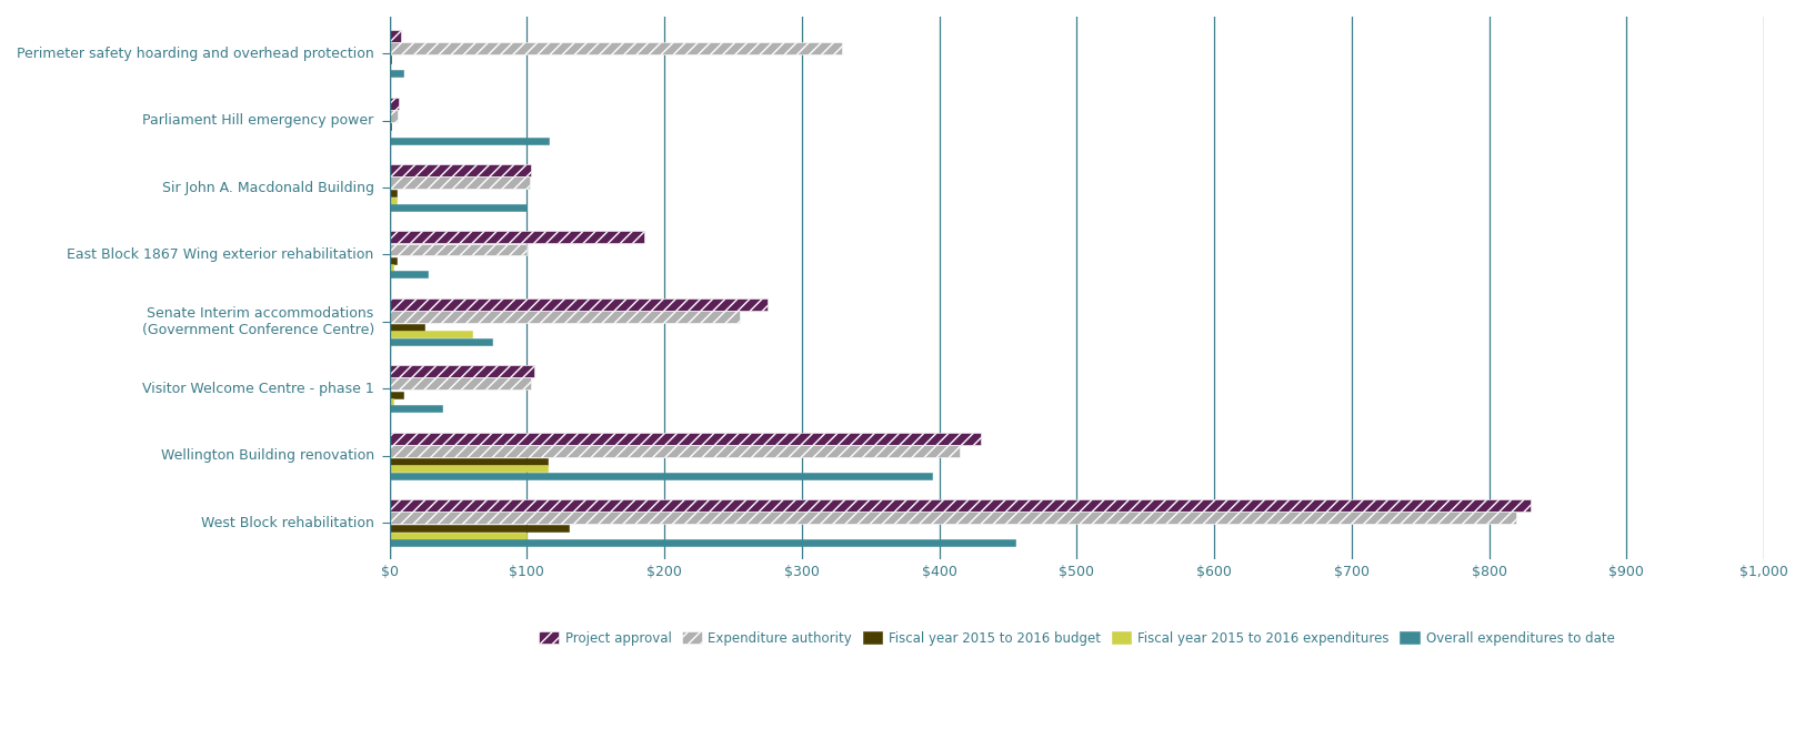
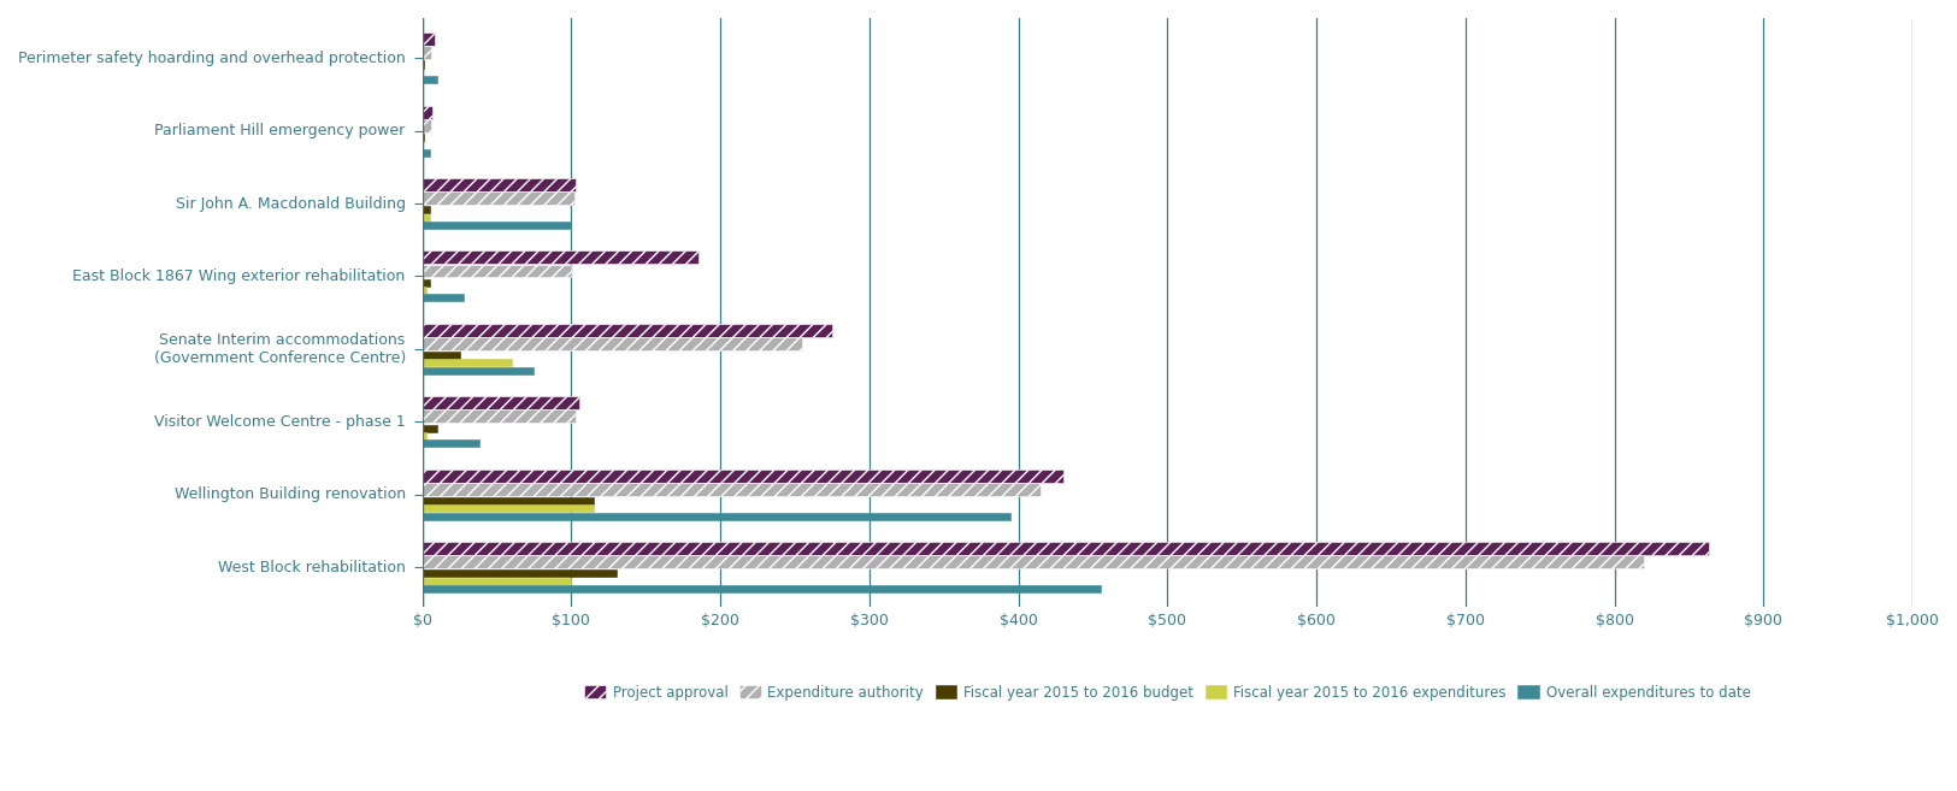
Expenditure authority/Perimeter safety hoarding and overhead protection: $329 -> $6
Overall expenditures to date/Parliament Hill emergency power: $116 -> $5
Project approval/West Block rehabilitation: $830 -> $863
